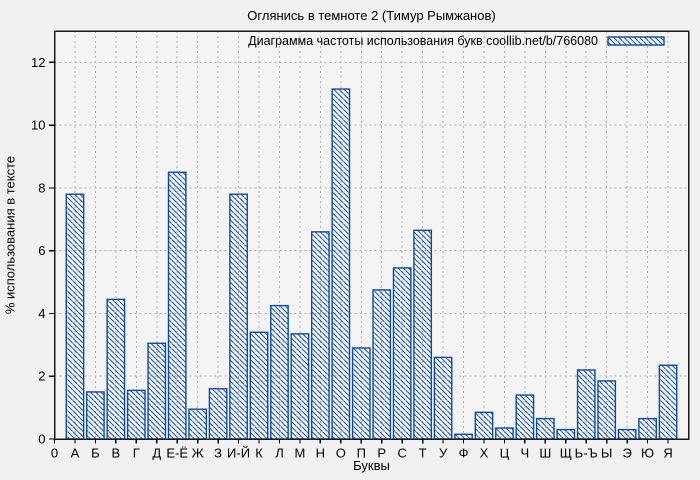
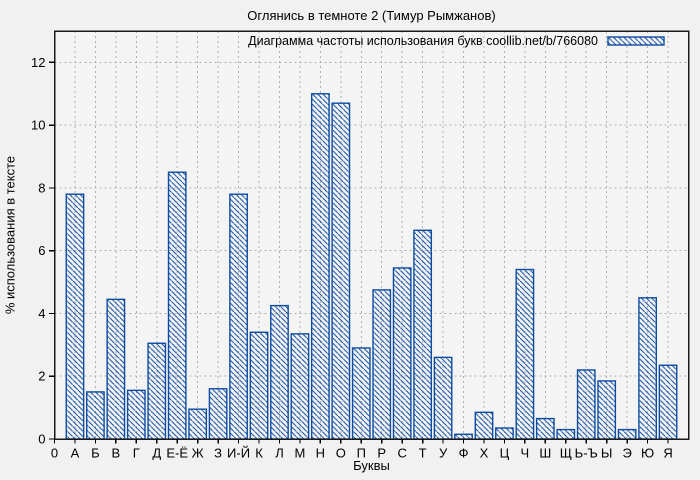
Н: 6.6 -> 11.0
О: 11.2 -> 10.7
Ч: 1.4 -> 5.4
Ю: 0.7 -> 4.5
